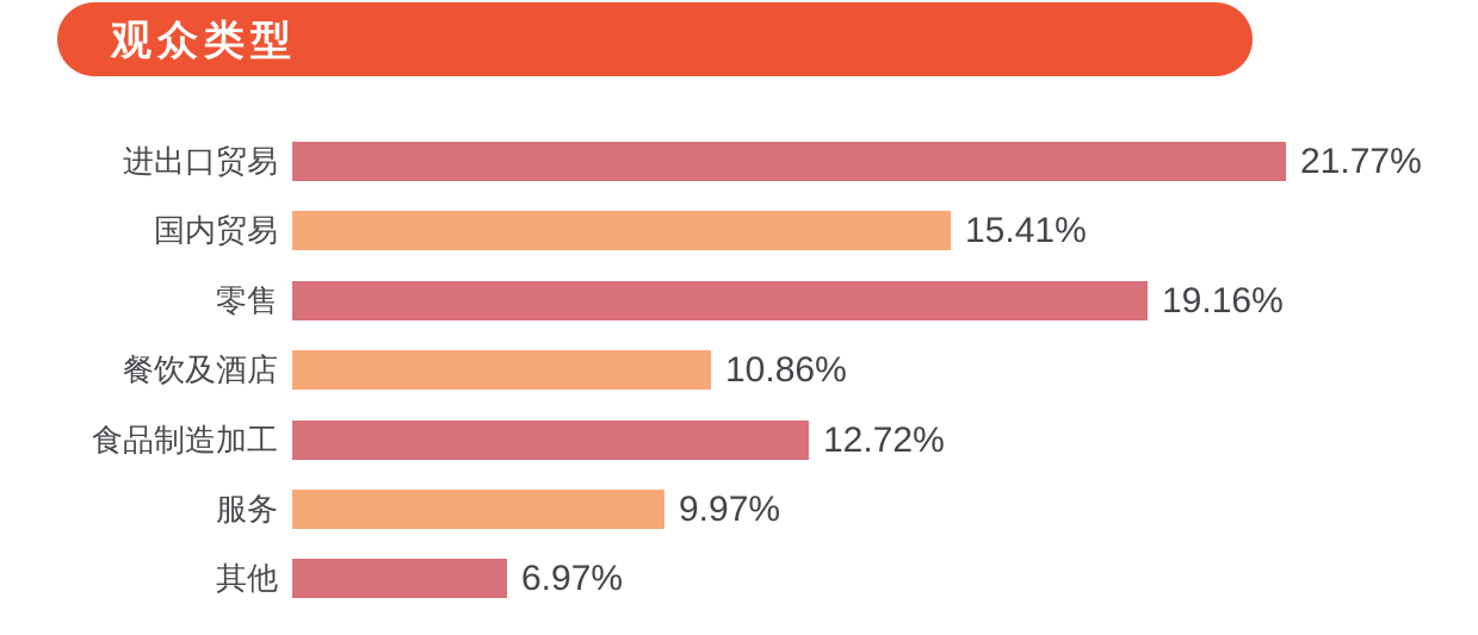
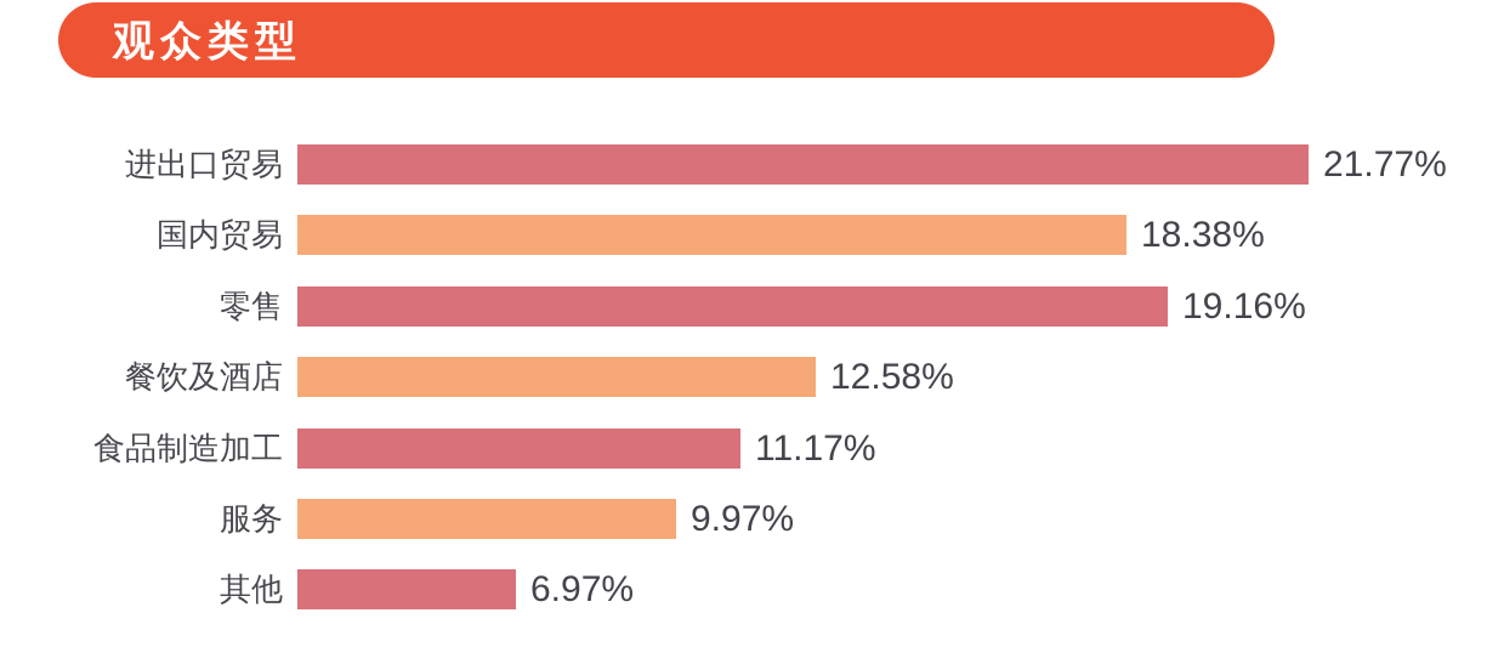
国内贸易: 15.41% -> 18.38%
餐饮及酒店: 10.86% -> 12.58%
食品制造加工: 12.72% -> 11.17%
